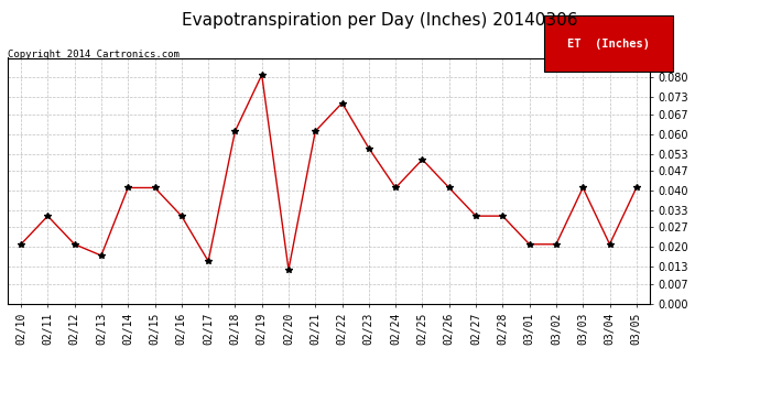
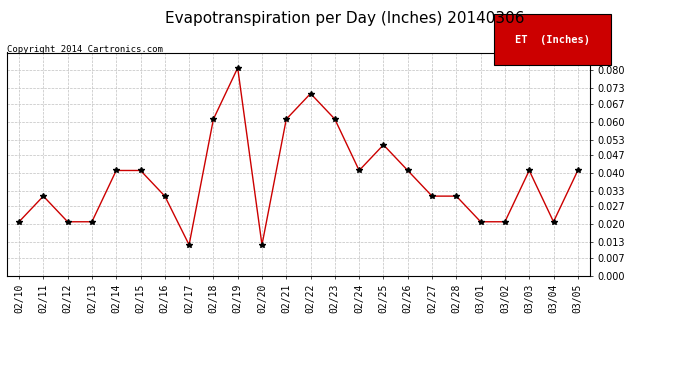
02/13: 0.017 -> 0.021
02/17: 0.015 -> 0.012
02/23: 0.055 -> 0.061
